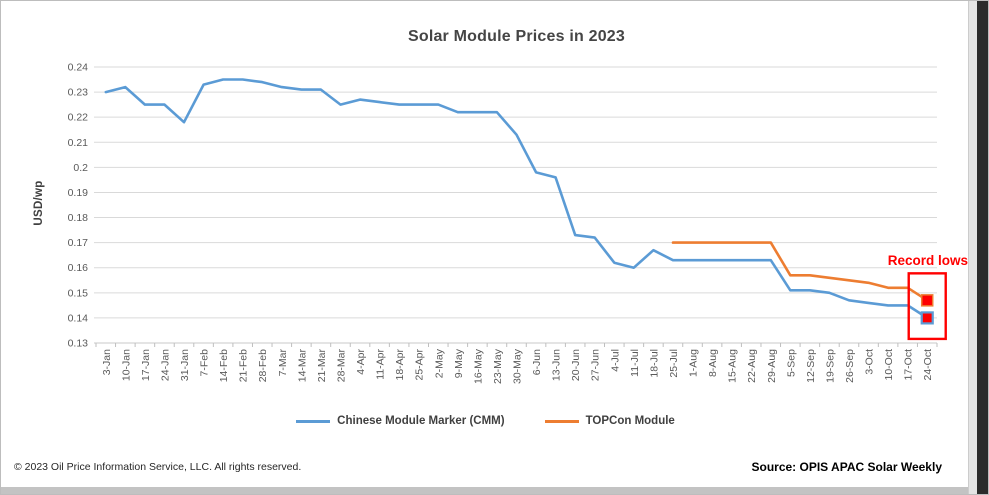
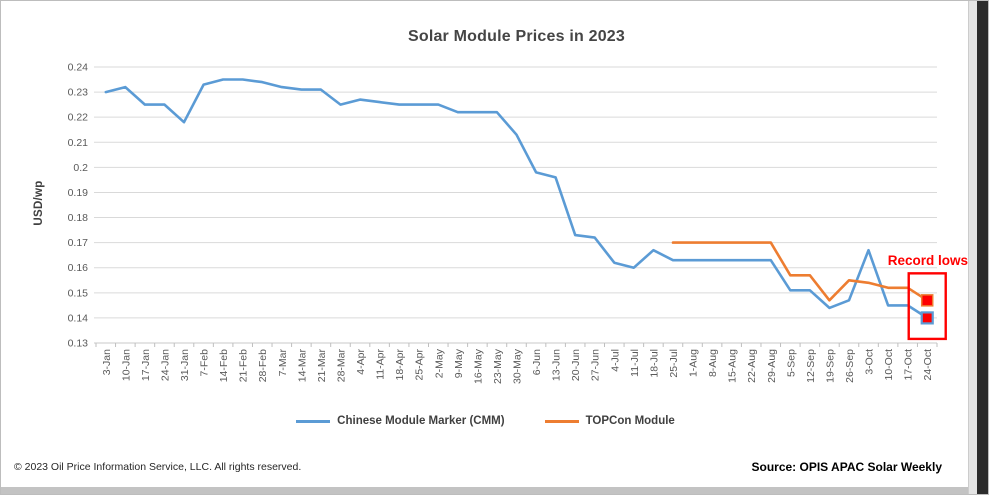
Chinese Module Marker (CMM)/19-Sep: 0.150 -> 0.144
TOPCon Module/19-Sep: 0.156 -> 0.147
Chinese Module Marker (CMM)/3-Oct: 0.146 -> 0.167
